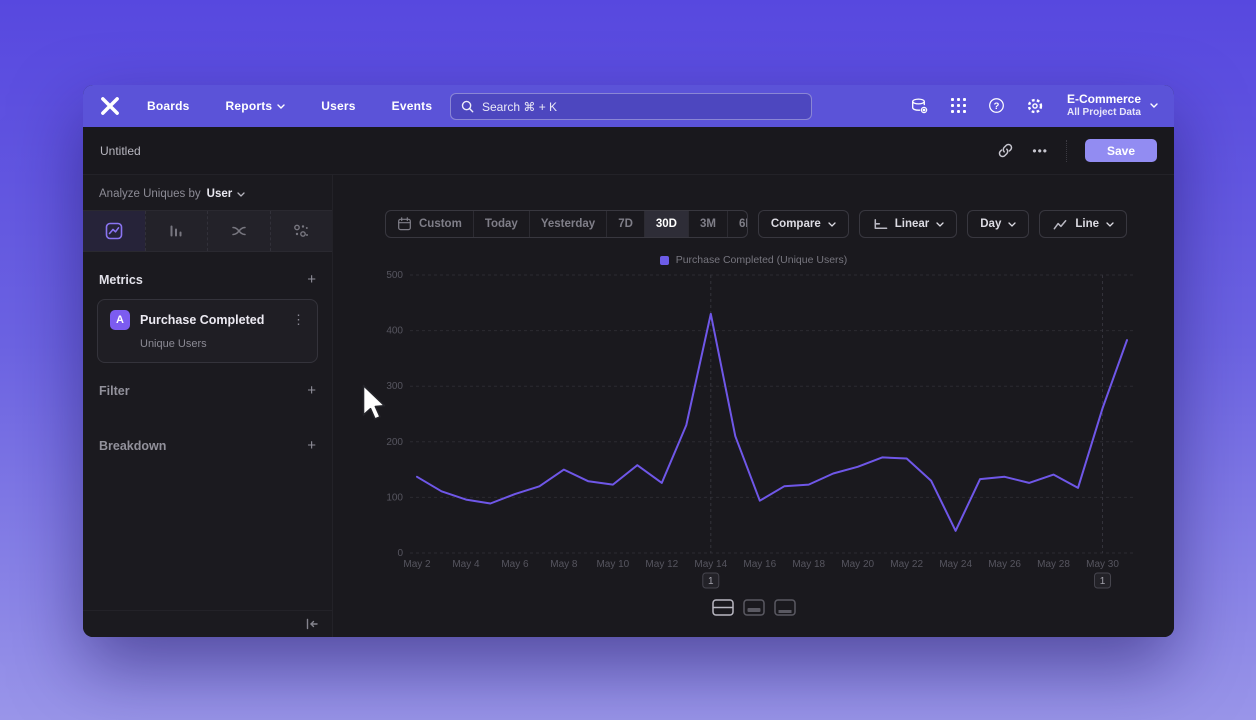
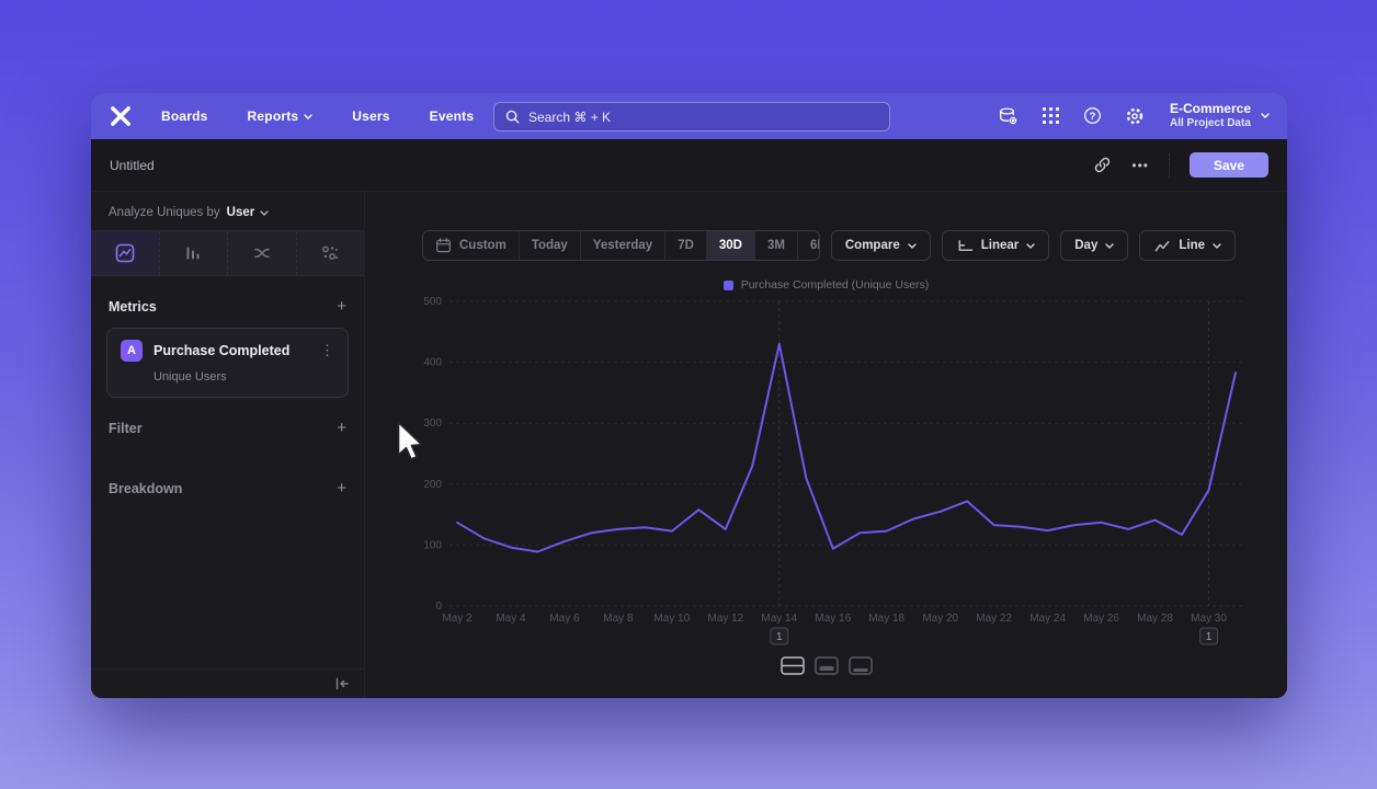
May 8: 150 -> 130
May 22: 170 -> 130
May 24: 40 -> 120
May 30: 260 -> 190
